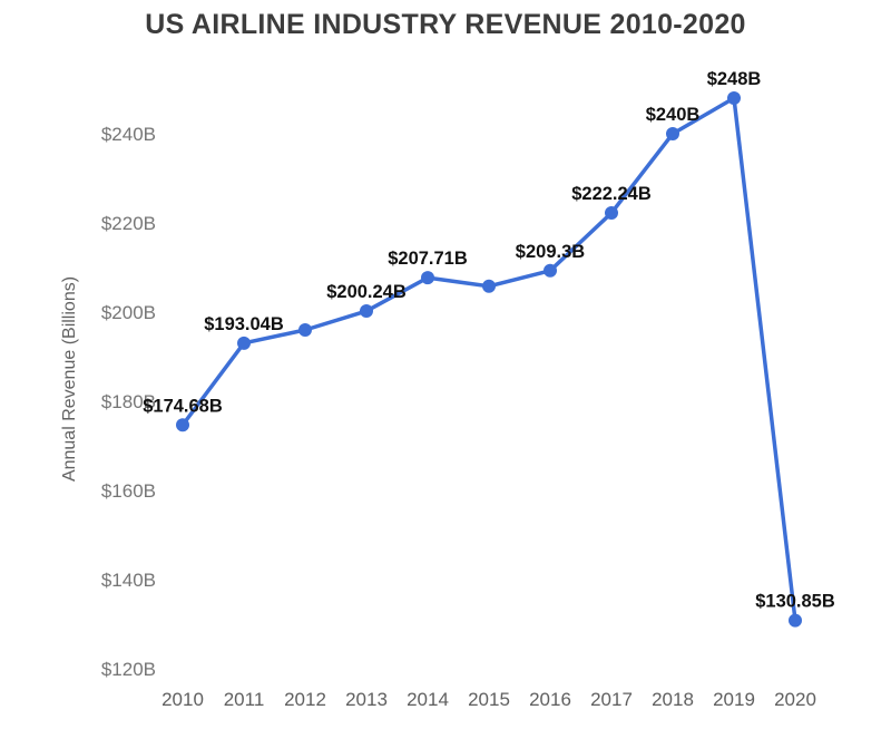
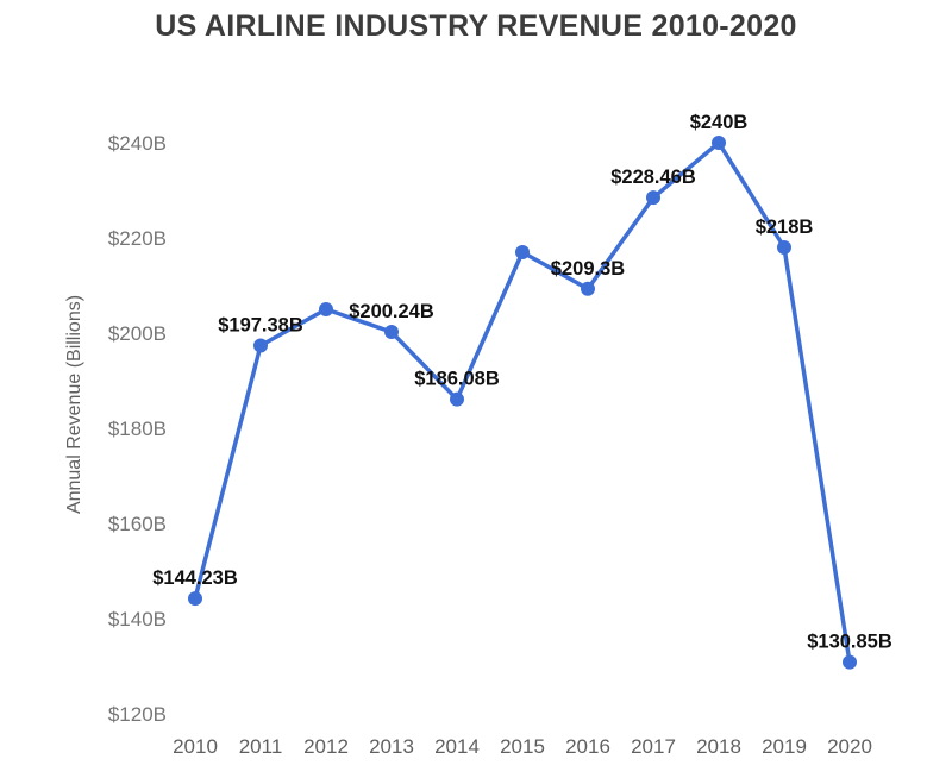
2010: $174.68B -> $144.23B
2011: $193.04B -> $197.38B
2012: $196B -> $205B
2014: $207.71B -> $186.08B
2015: $206B -> $217B
2017: $222.24B -> $228.46B
2019: $248B -> $218B
